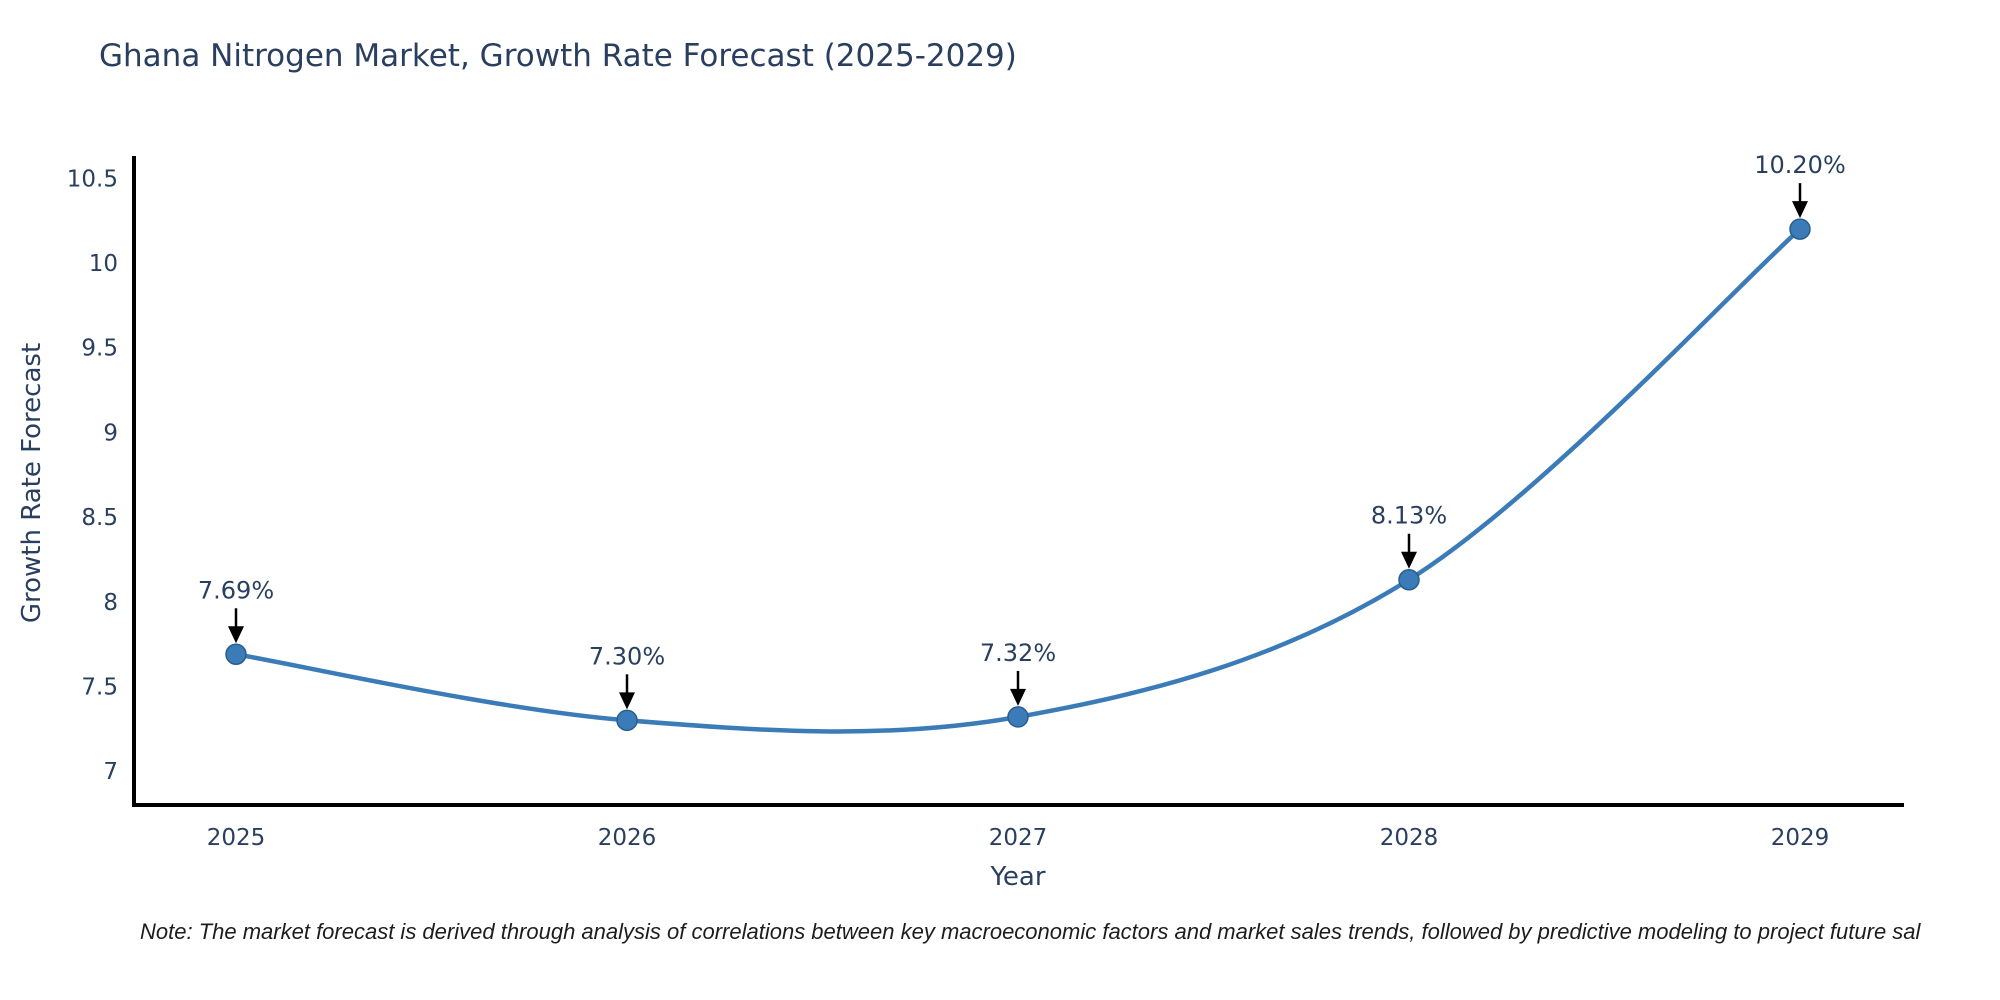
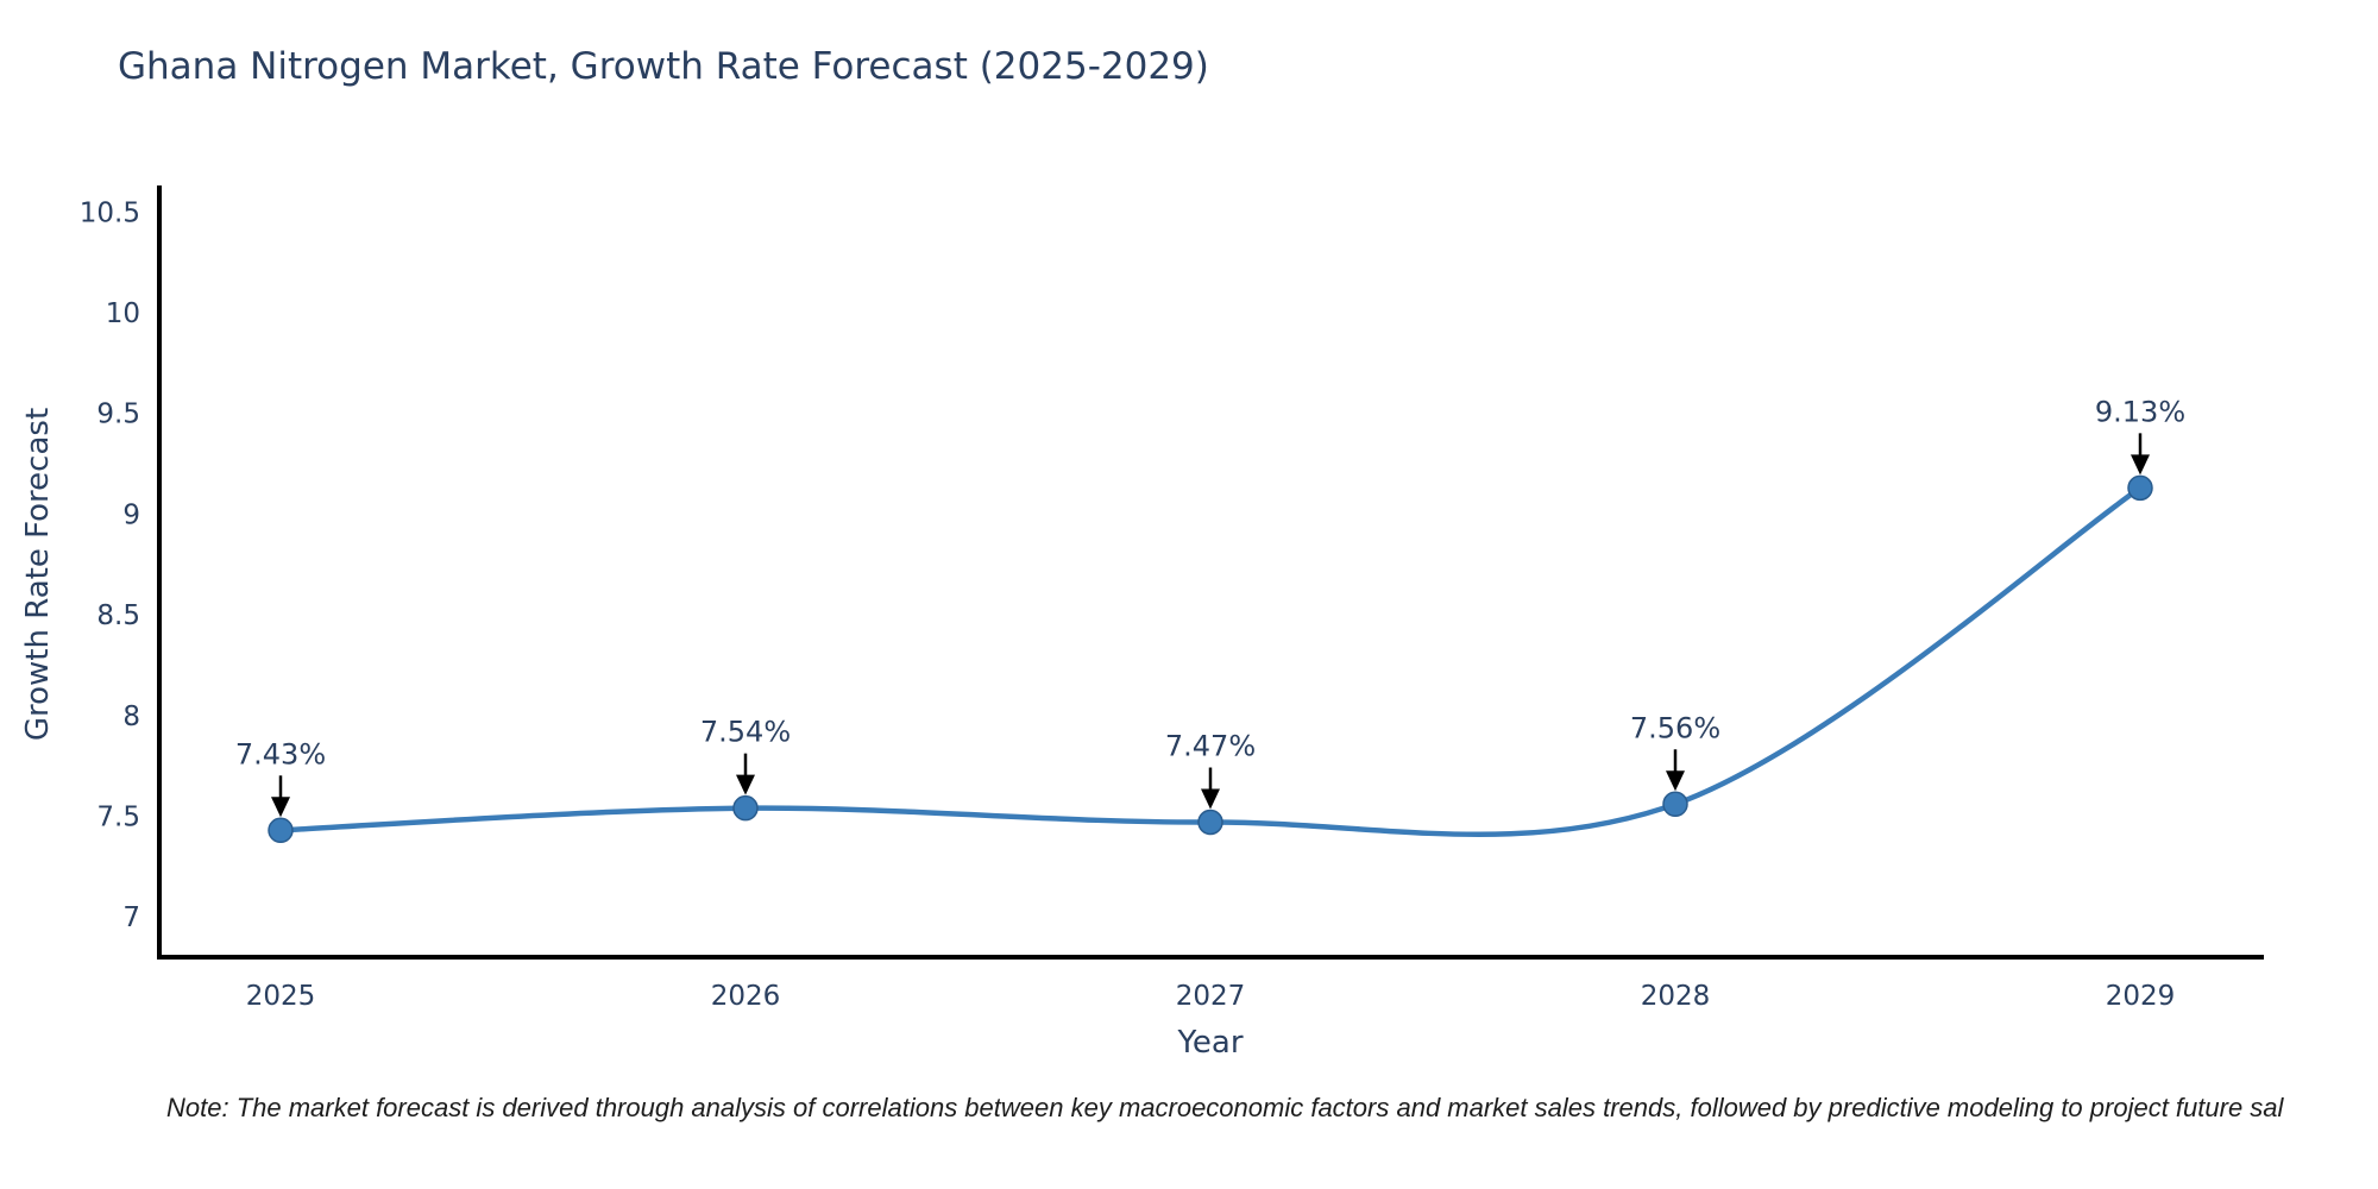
2025: 7.69% -> 7.43%
2026: 7.30% -> 7.54%
2027: 7.32% -> 7.47%
2028: 8.13% -> 7.56%
2029: 10.20% -> 9.13%
